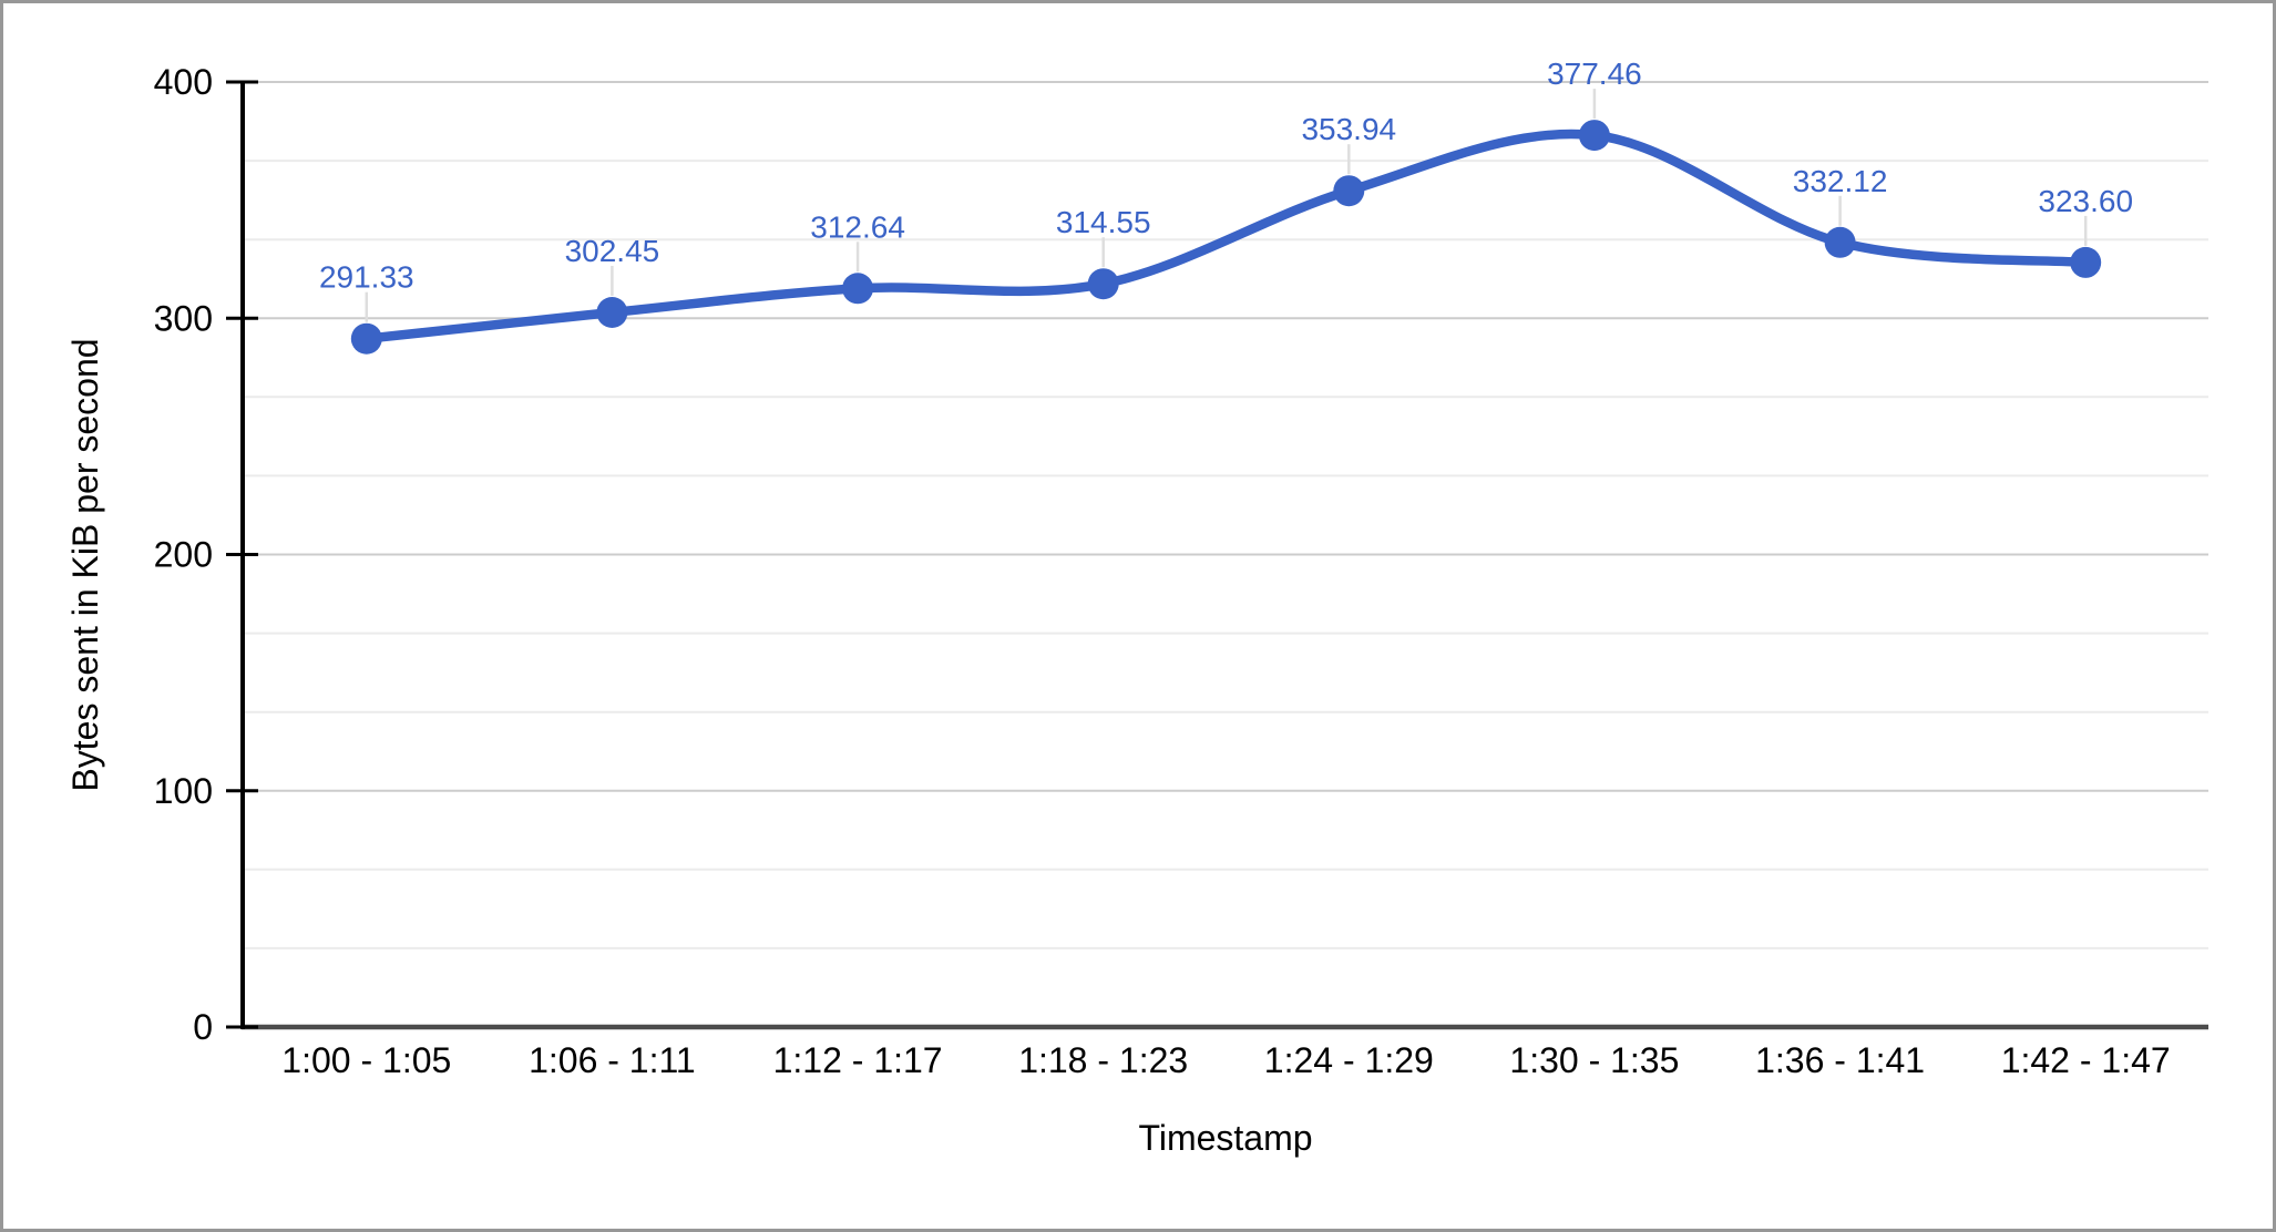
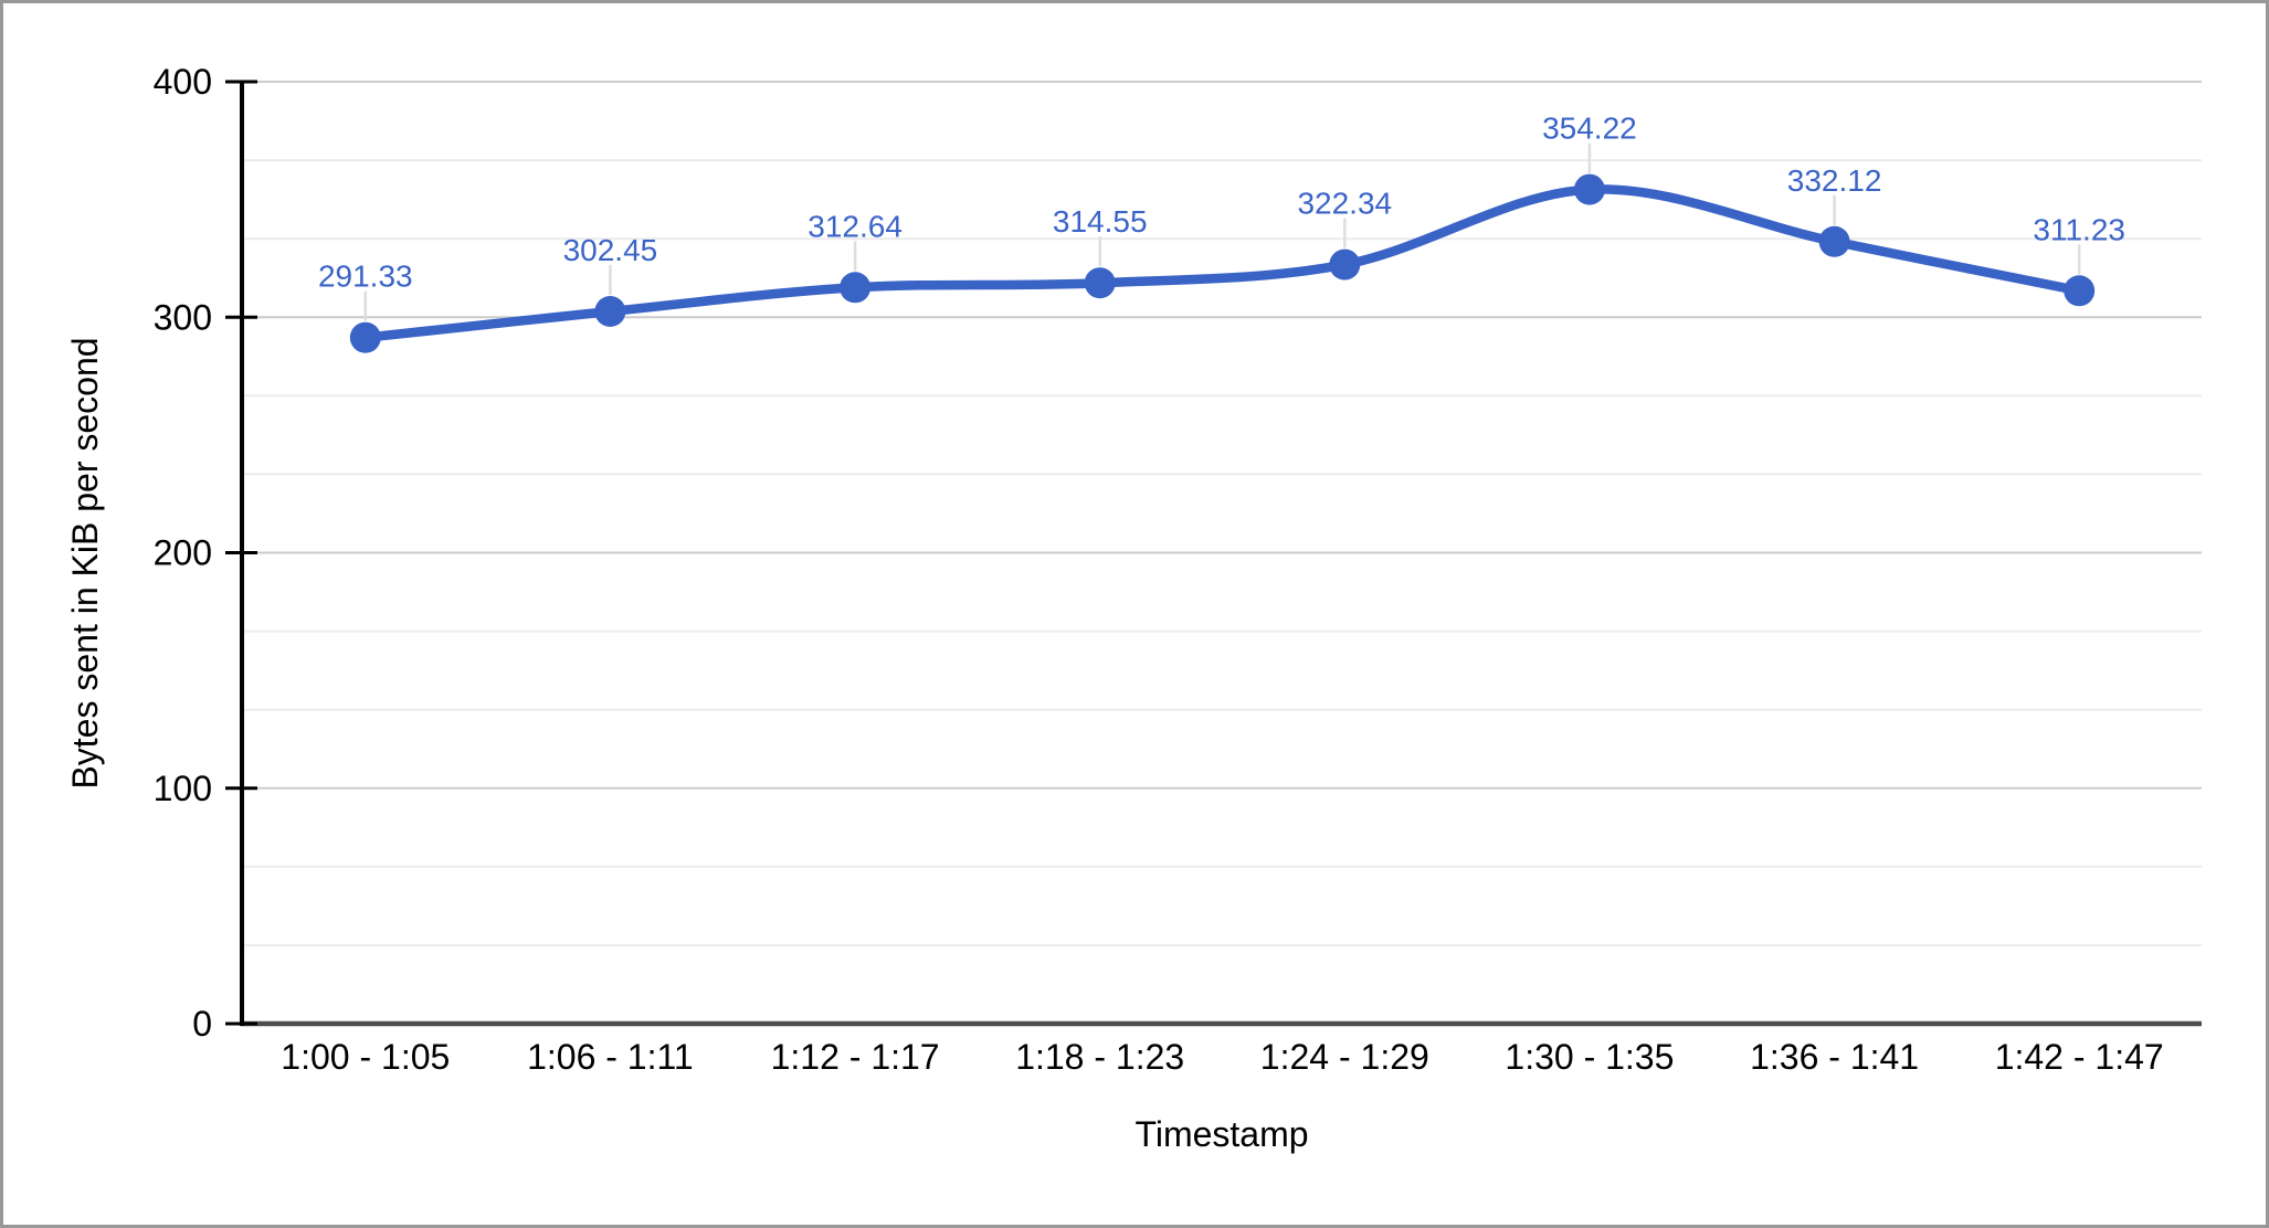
1:24 - 1:29: 353.94 -> 322.34
1:30 - 1:35: 377.46 -> 354.22
1:42 - 1:47: 323.60 -> 311.23
